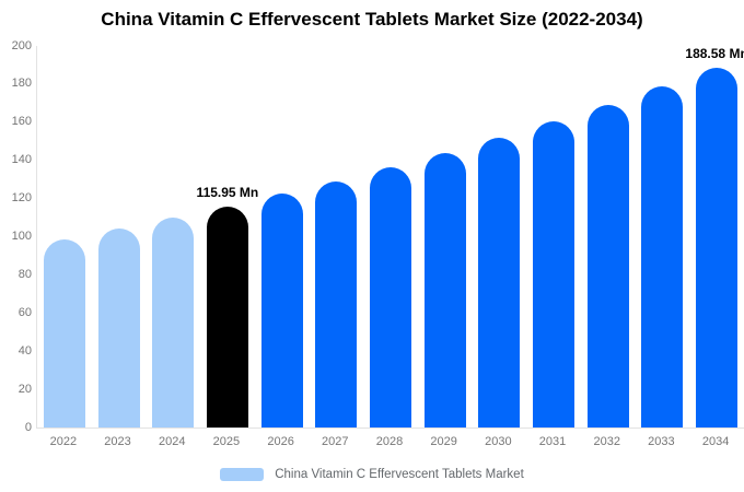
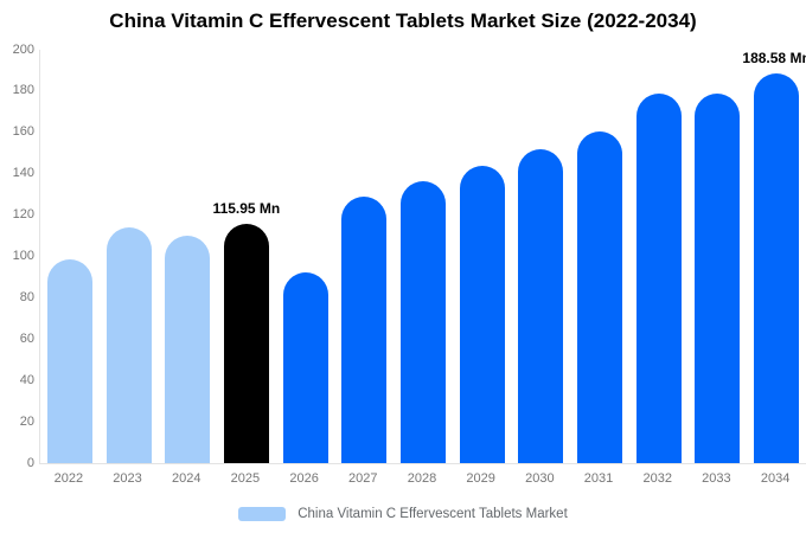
2023: 104 -> 114
2026: 122 -> 92
2032: 169 -> 179
